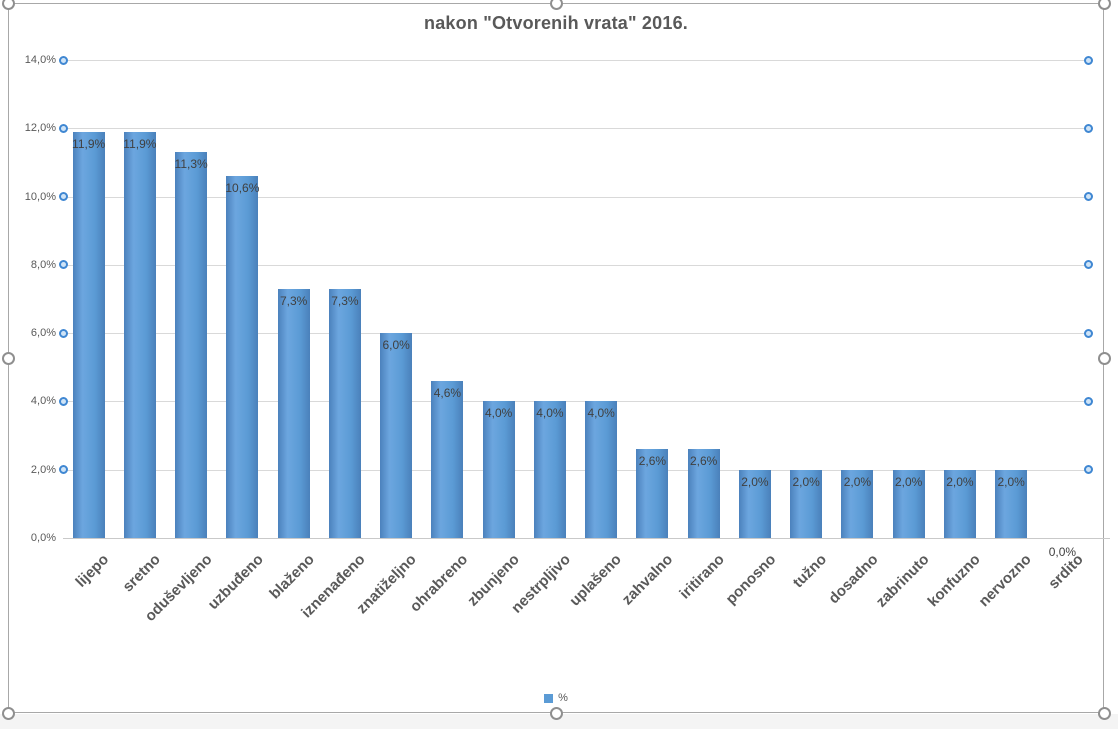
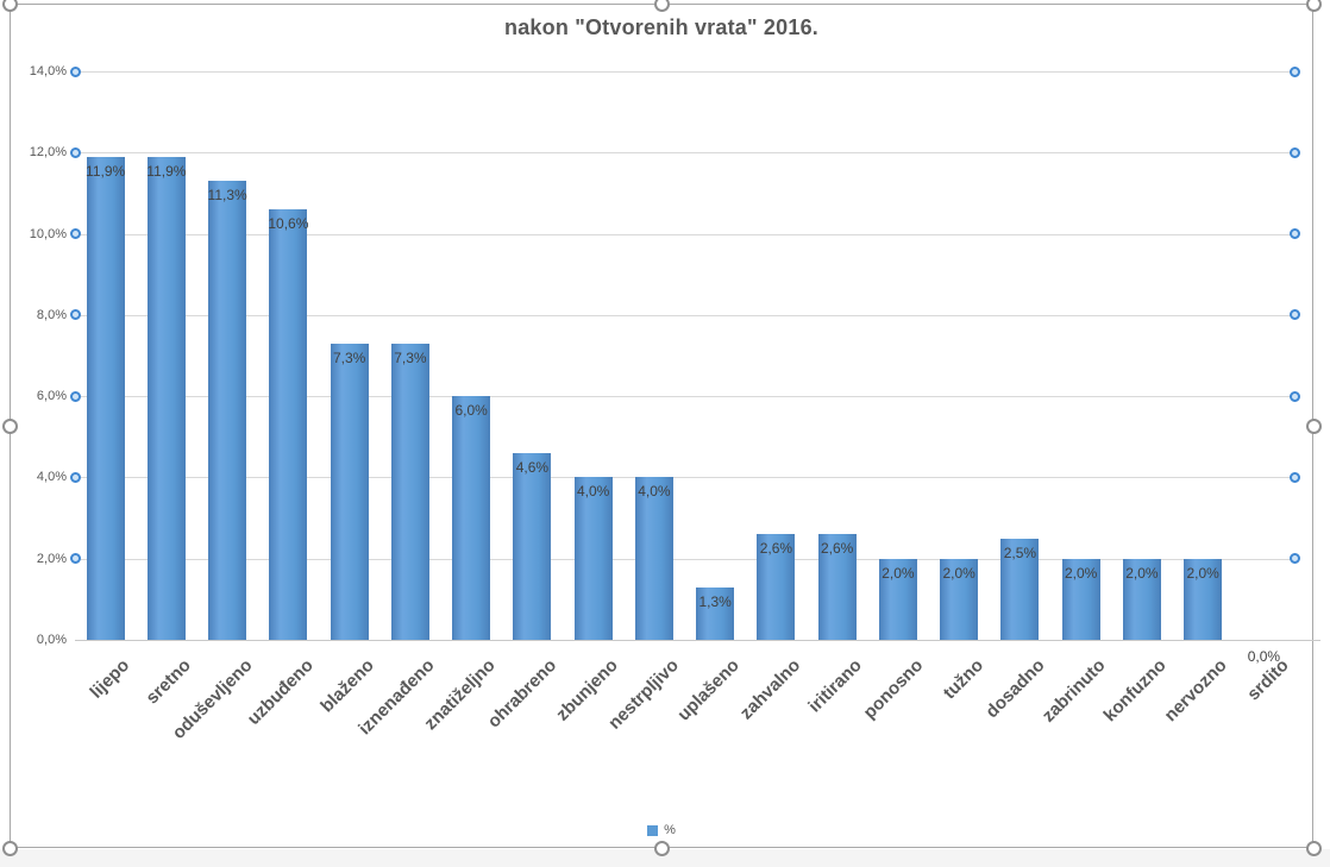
uplašeno: 4,0% -> 1,3%
dosadno: 2,0% -> 2,5%
